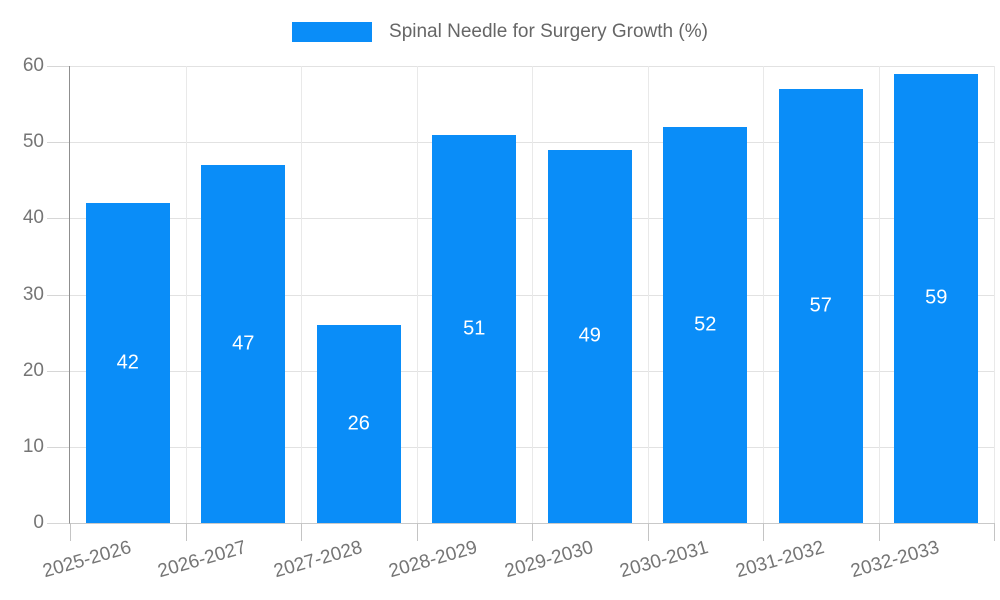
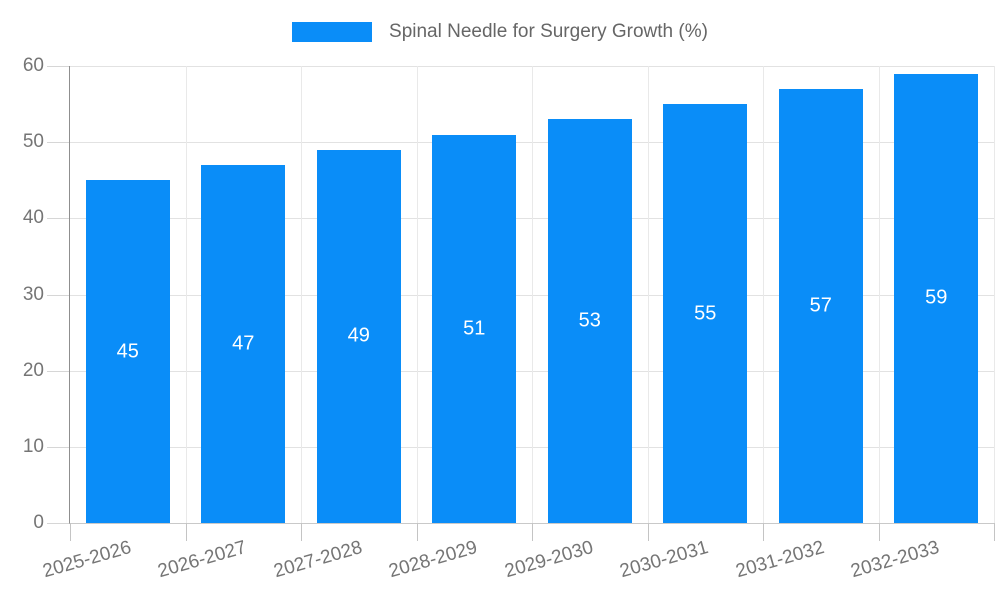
2025-2026: 42 -> 45
2027-2028: 26 -> 49
2029-2030: 49 -> 53
2030-2031: 52 -> 55
